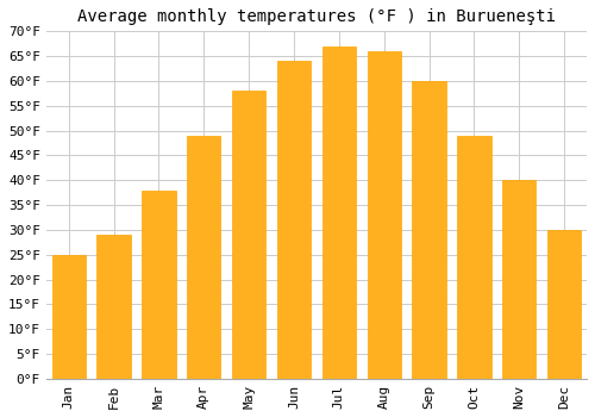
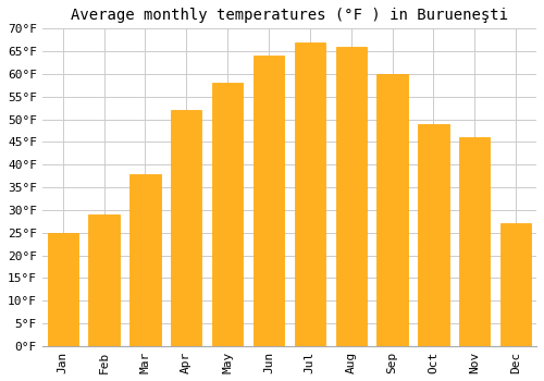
Apr: 49°F -> 52°F
Nov: 40°F -> 46°F
Dec: 30°F -> 27°F
